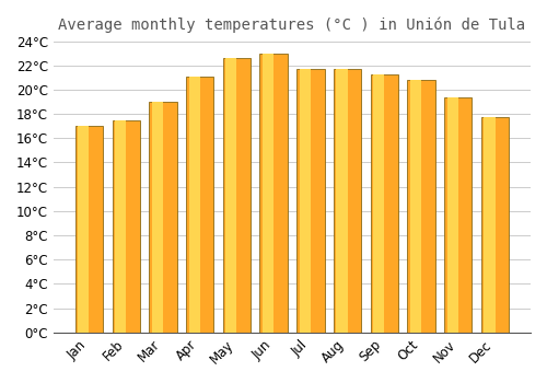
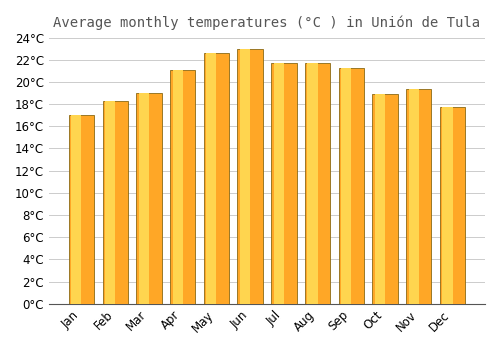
Feb: 17.5°C -> 18.3°C
Oct: 20.8°C -> 18.9°C
